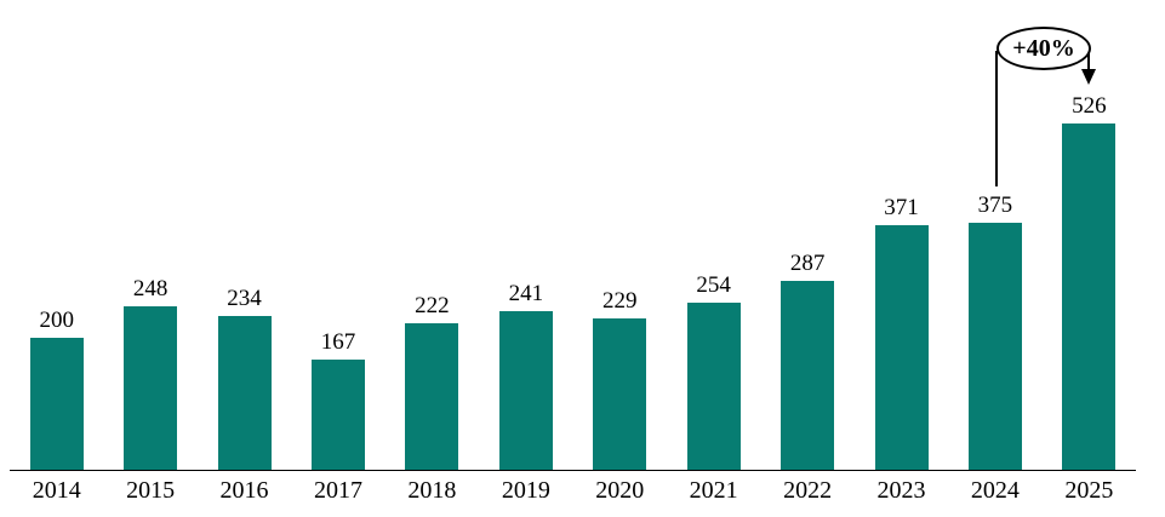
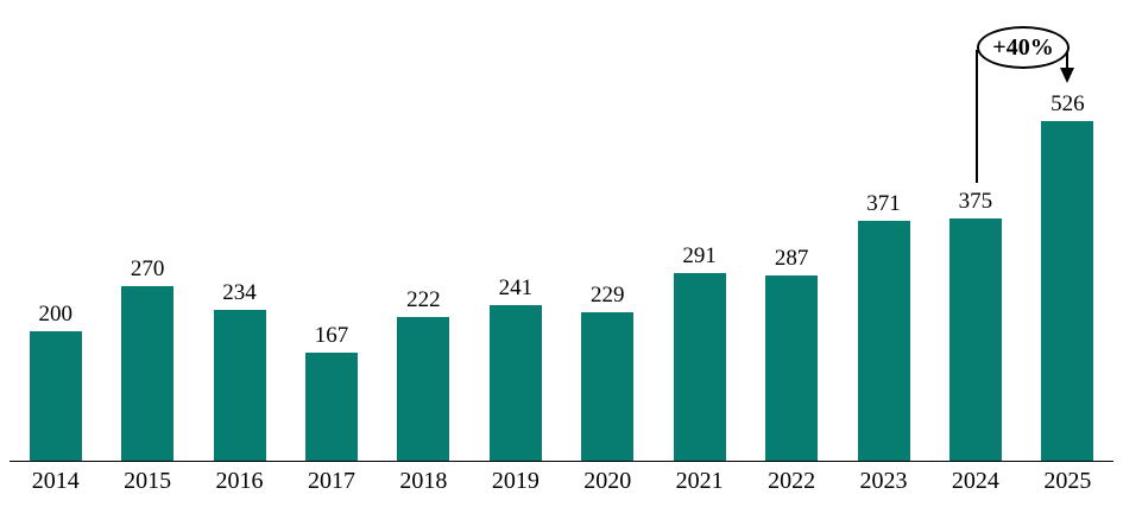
2015: 248 -> 270
2021: 254 -> 291
